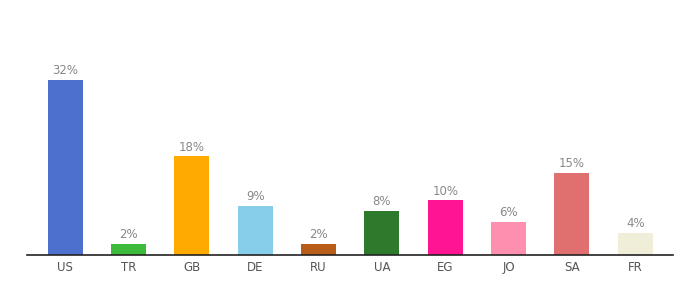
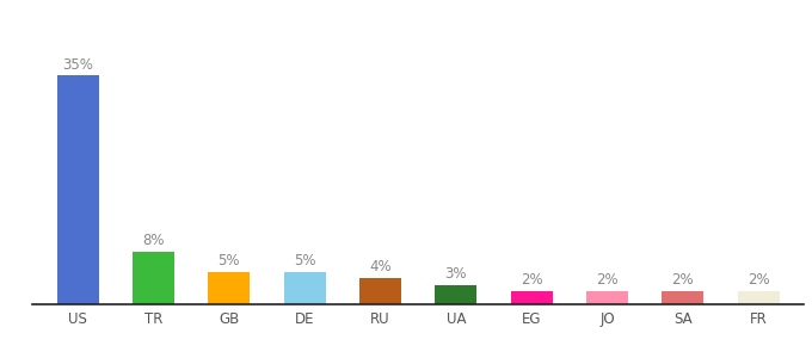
US: 32% -> 35%
TR: 2% -> 8%
GB: 18% -> 5%
DE: 9% -> 5%
RU: 2% -> 4%
UA: 8% -> 3%
EG: 10% -> 2%
JO: 6% -> 2%
SA: 15% -> 2%
FR: 4% -> 2%
